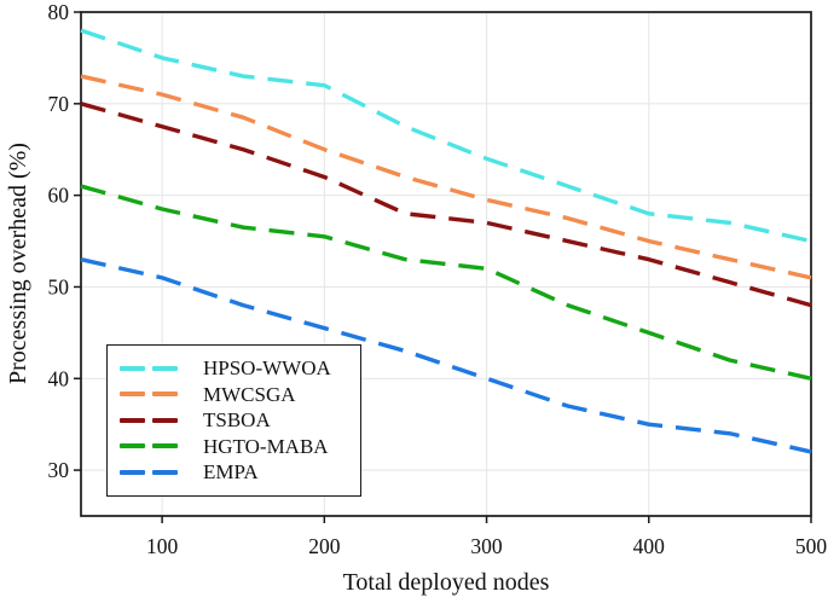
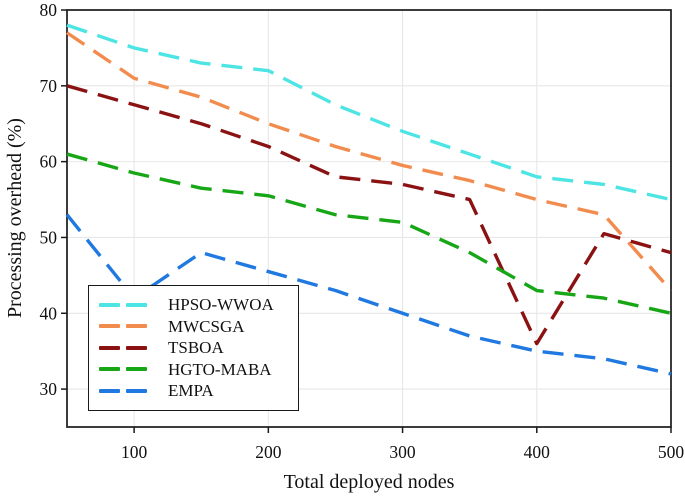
MWCSGA/50: 73 -> 77
EMPA/100: 51 -> 42
TSBOA/400: 53 -> 36
HGTO-MABA/400: 45 -> 43
MWCSGA/500: 51 -> 43
